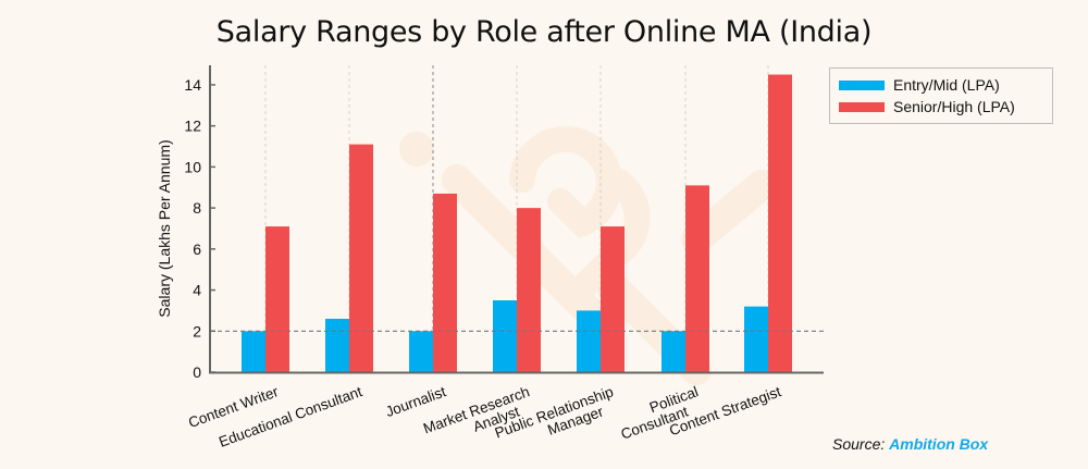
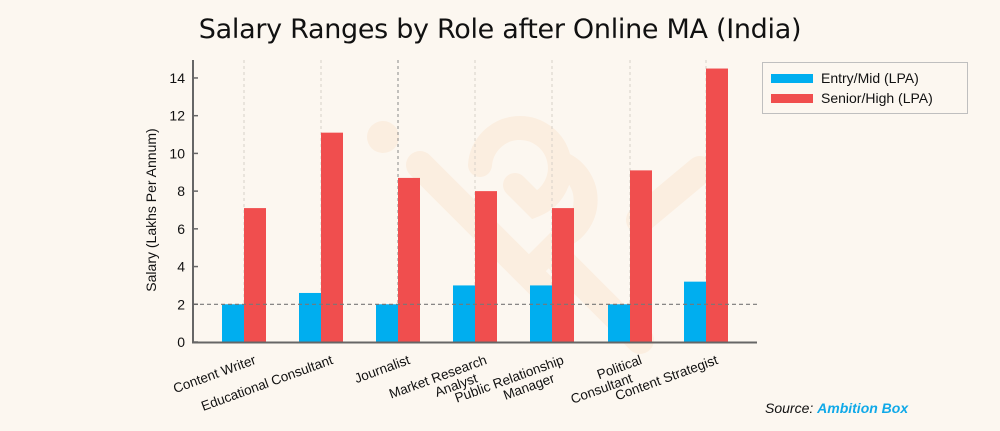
Entry/Mid (LPA)/Market Research Analyst: 3.5 -> 3.0
